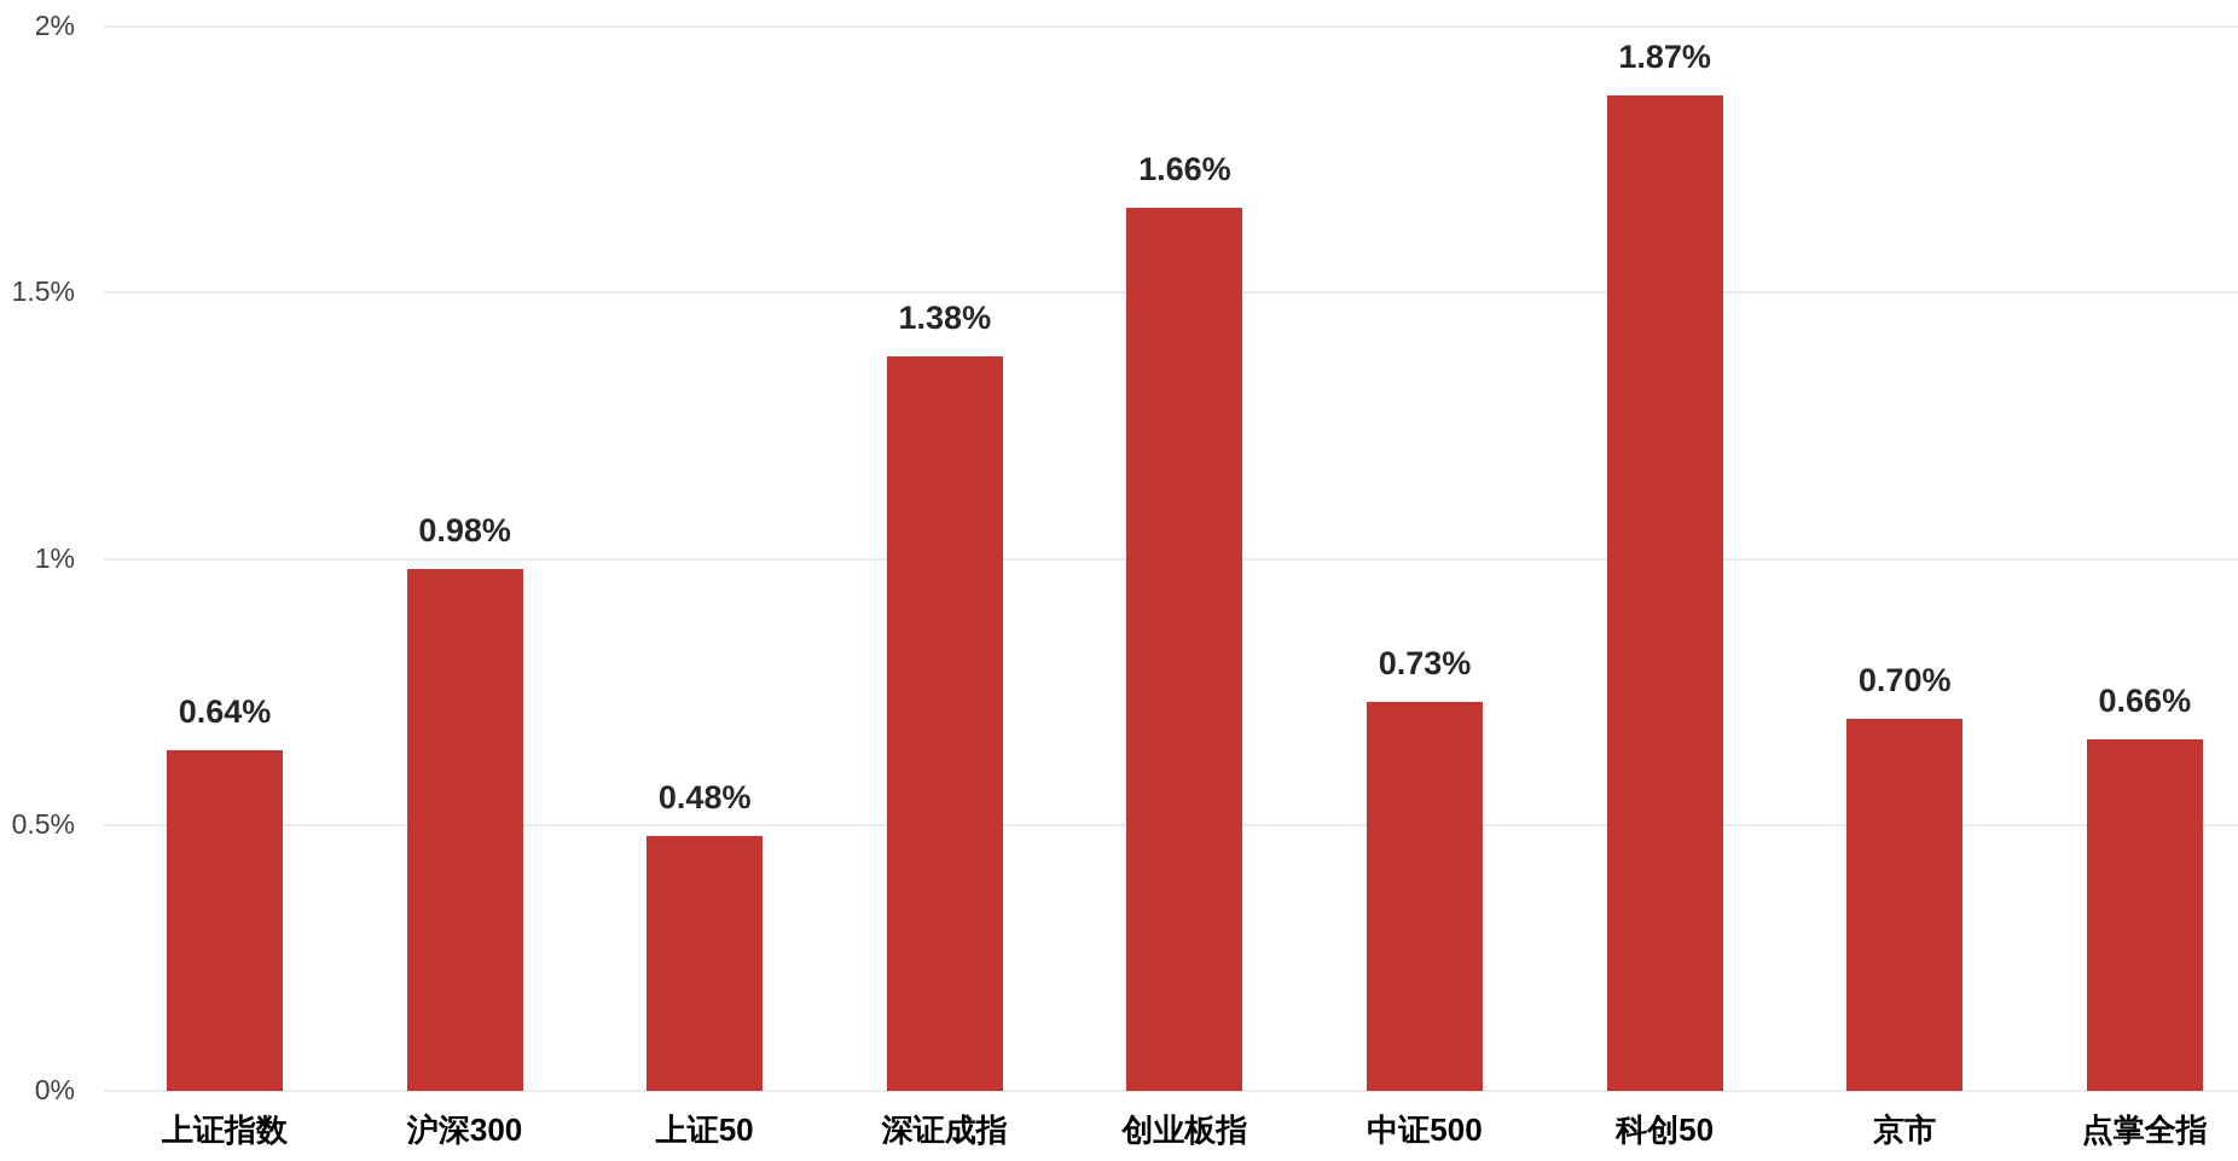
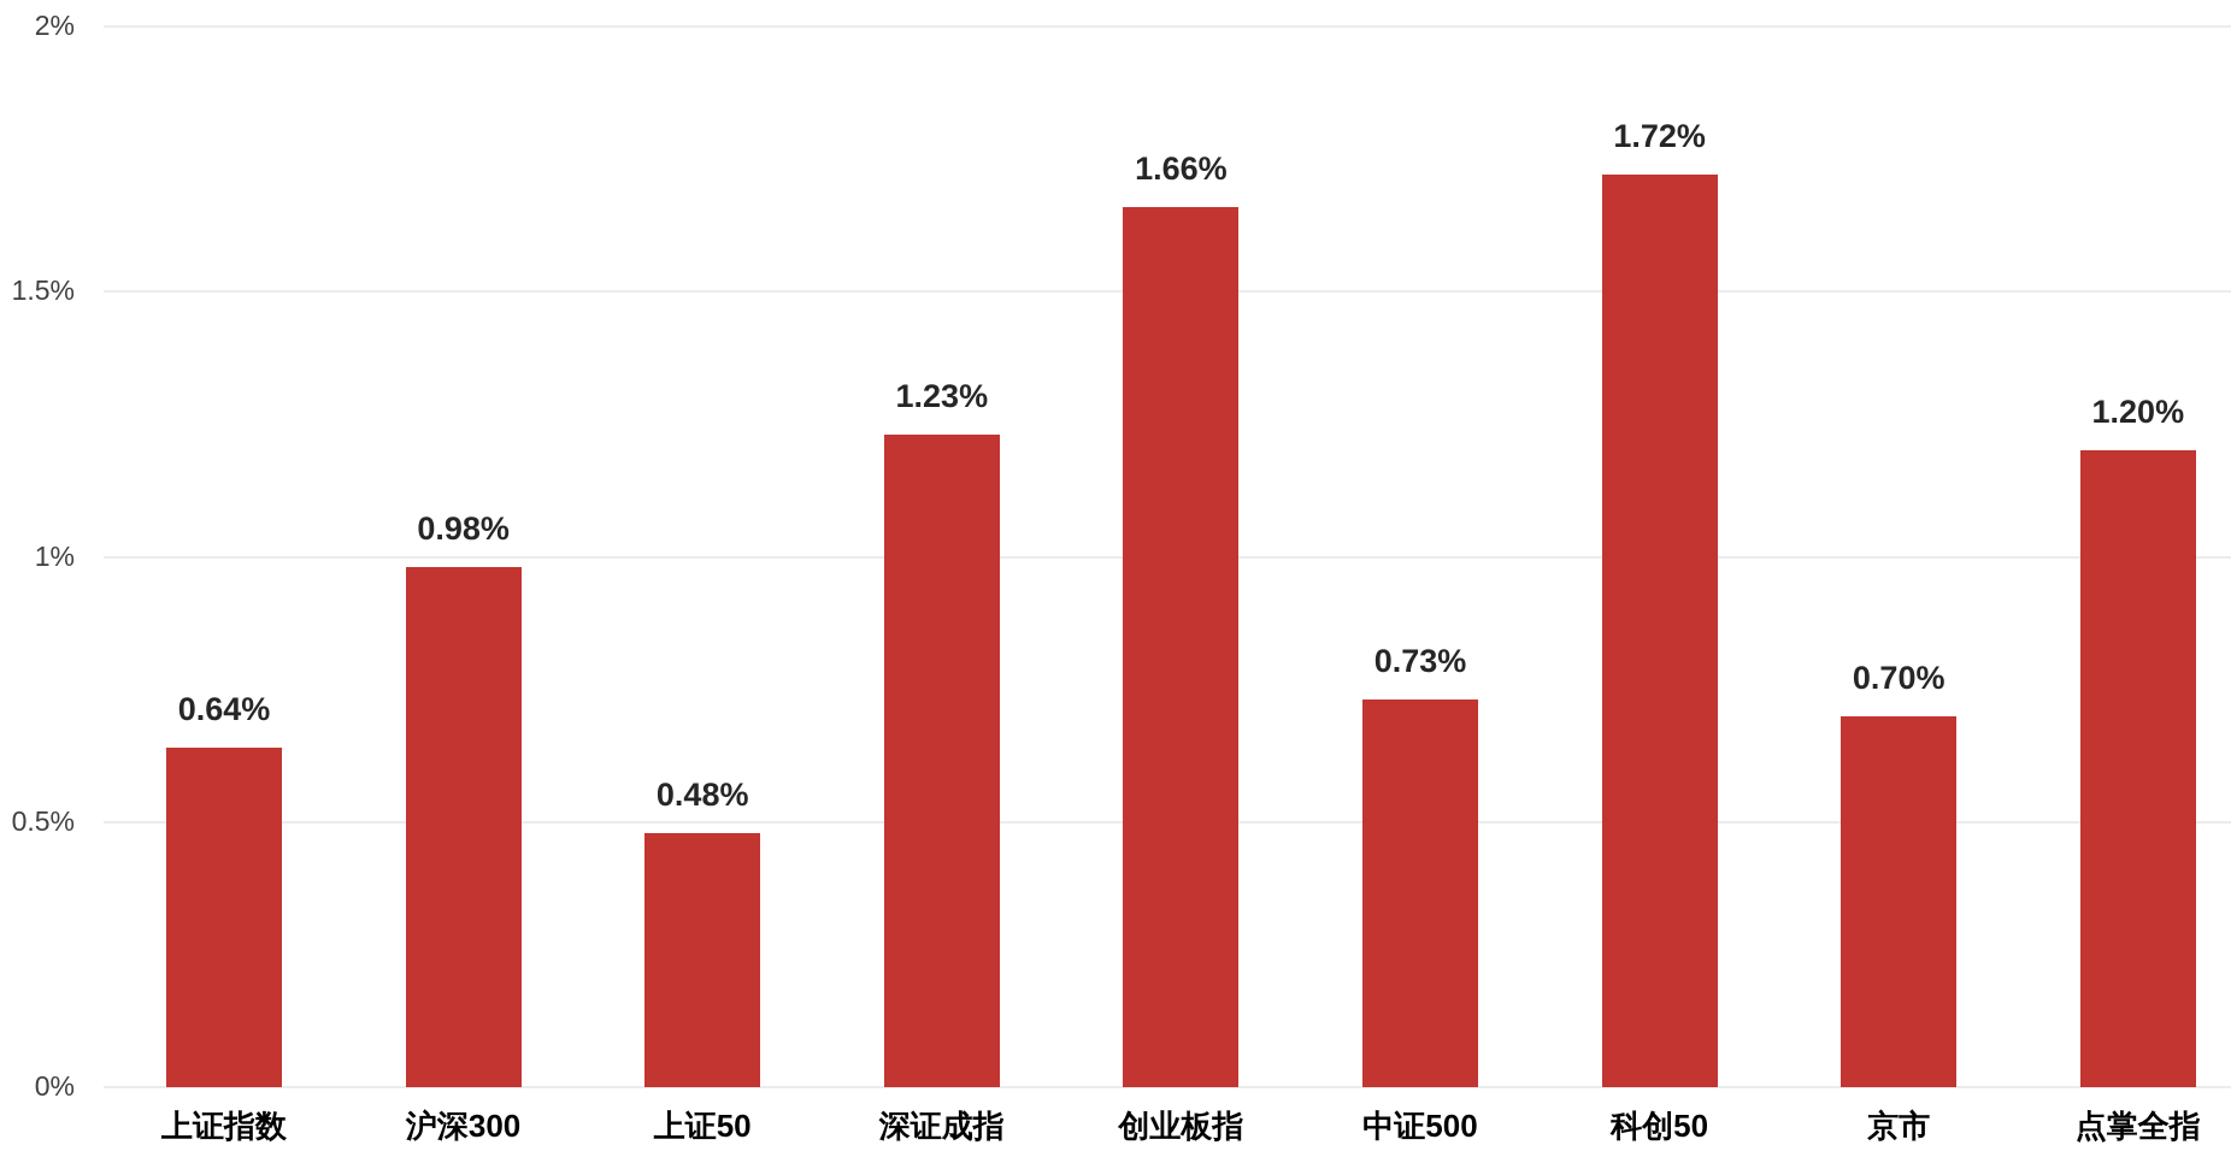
深证成指: 1.38% -> 1.23%
科创50: 1.87% -> 1.72%
点掌全指: 0.66% -> 1.20%
